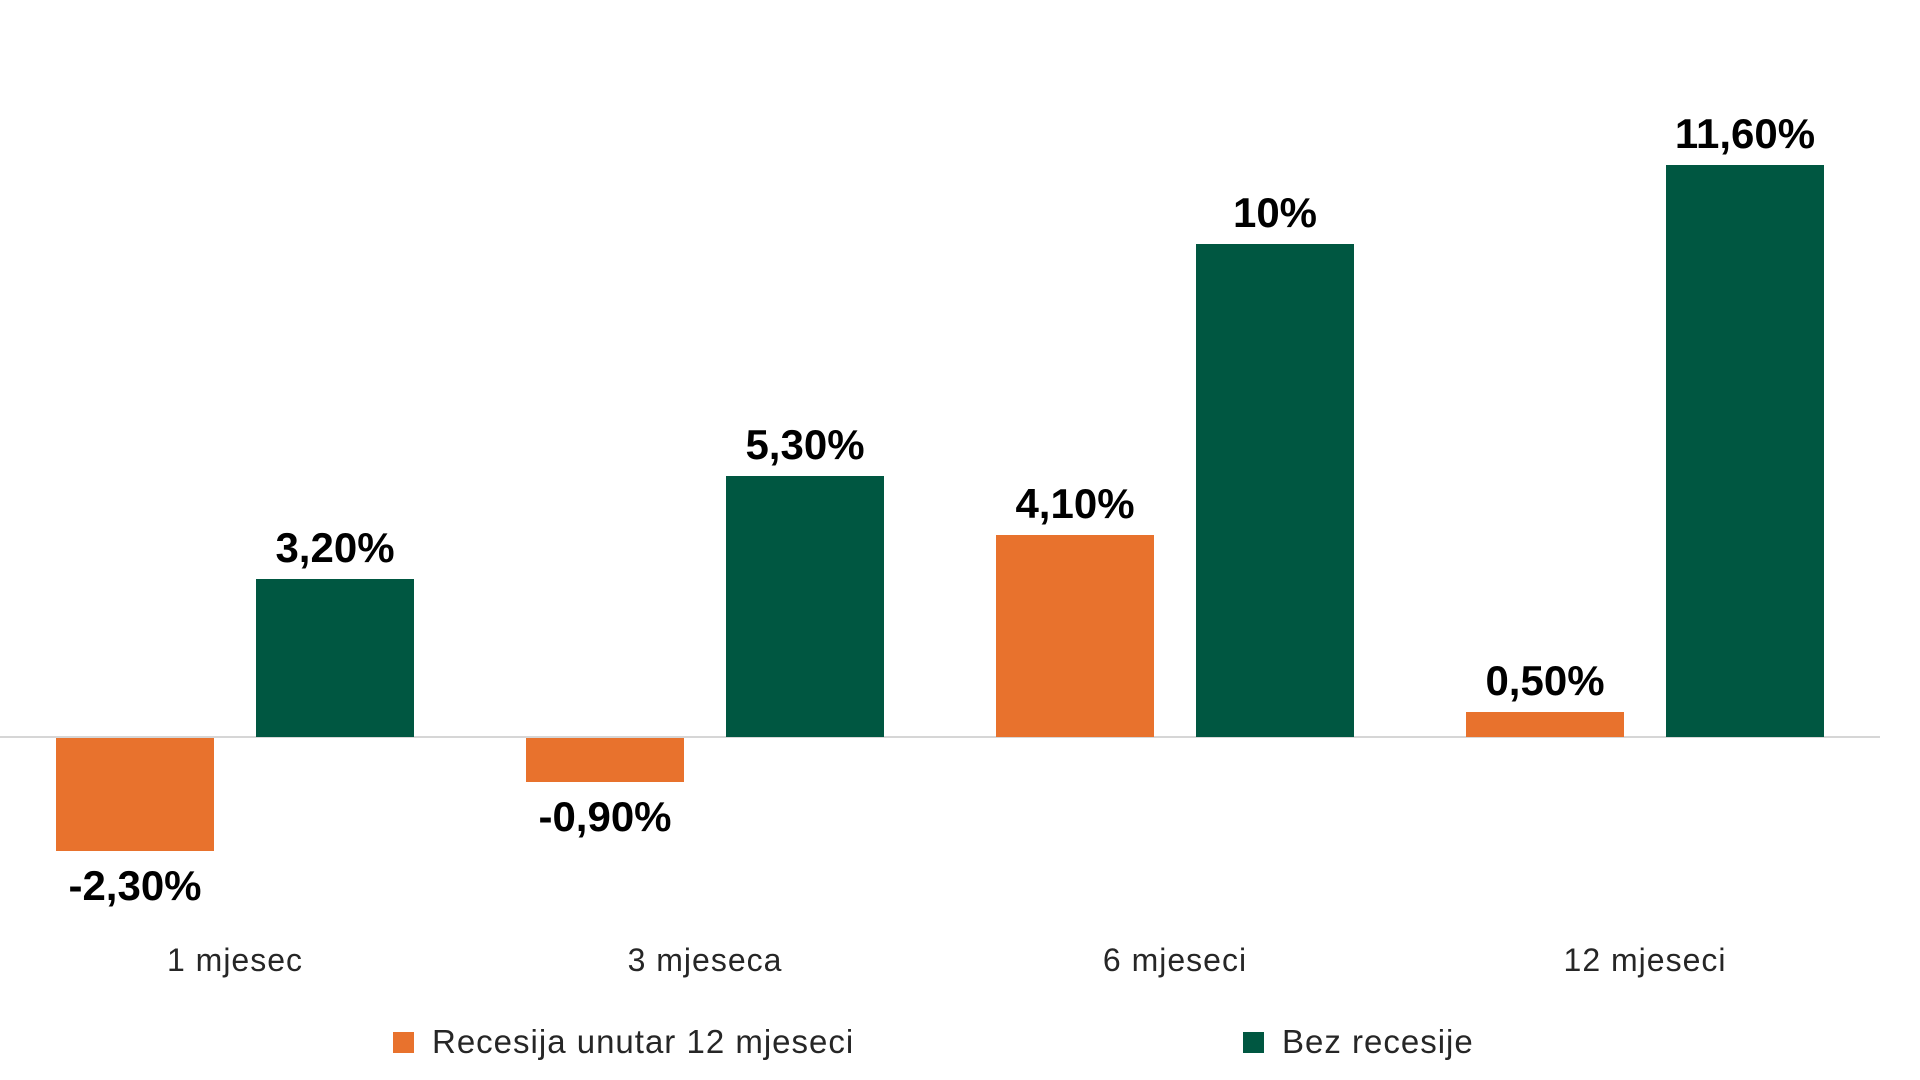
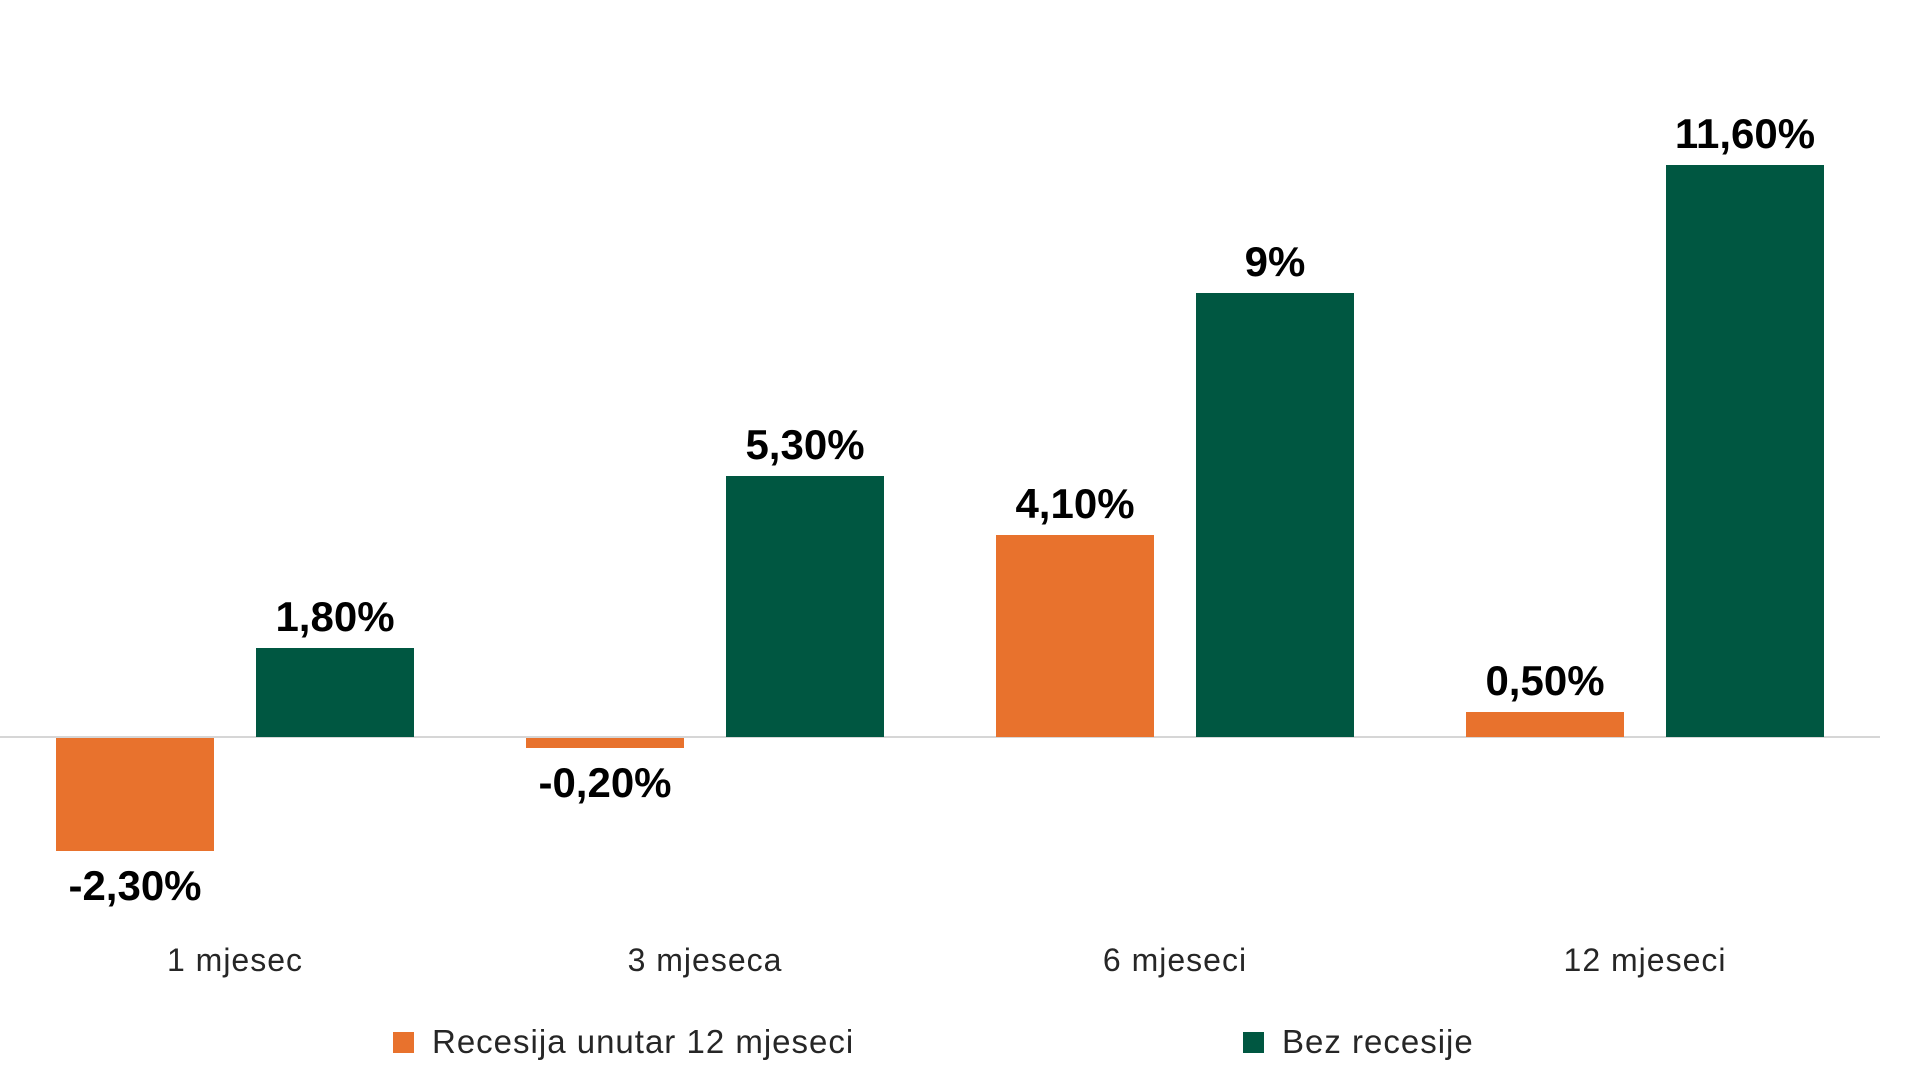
Bez recesije/1 mjesec: 3,20% -> 1,80%
Recesija unutar 12 mjeseci/3 mjeseca: -0,90% -> -0,20%
Bez recesije/6 mjeseci: 10% -> 9%
